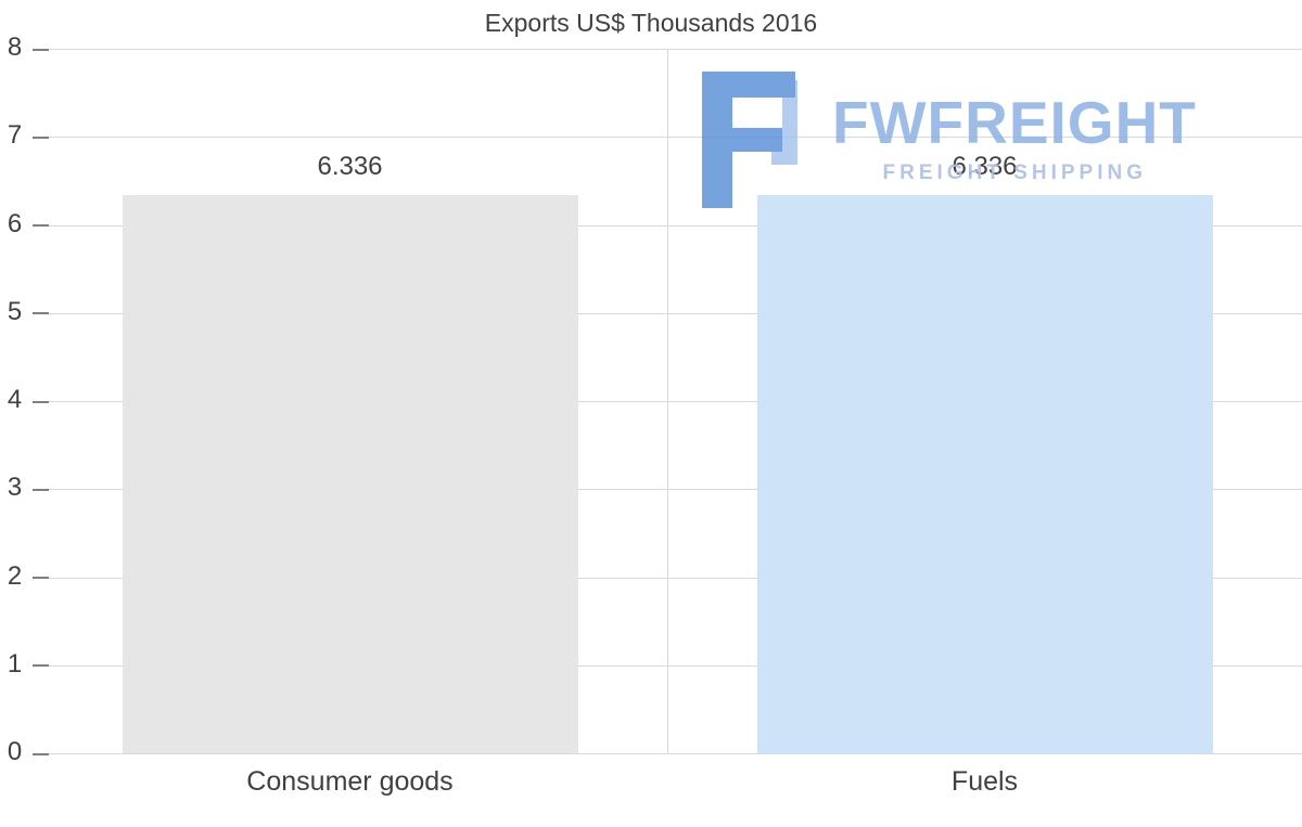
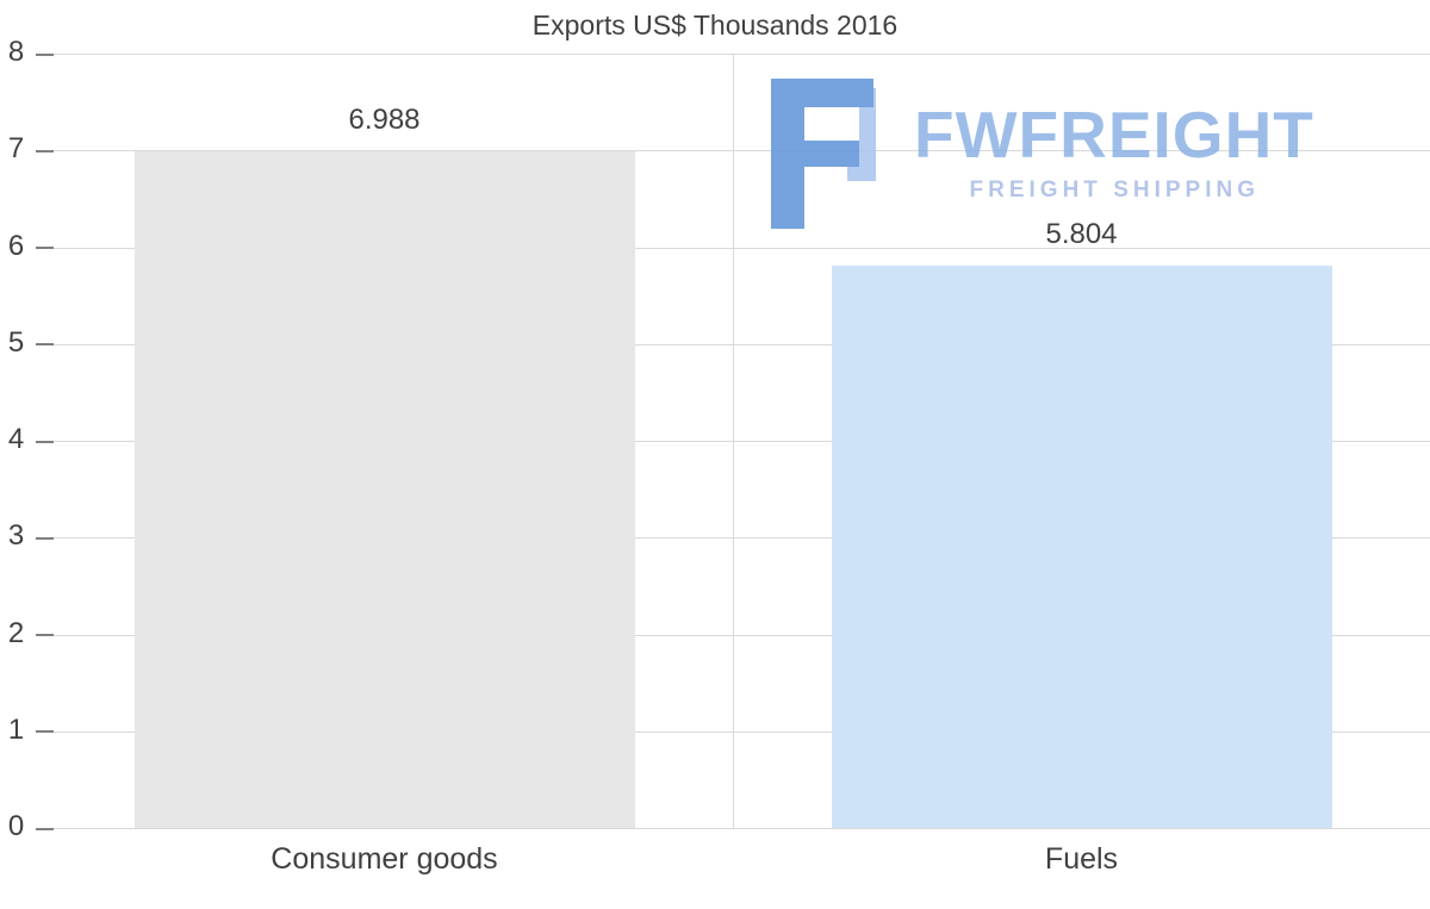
Consumer goods: 6.336 -> 6.988
Fuels: 6.336 -> 5.804
